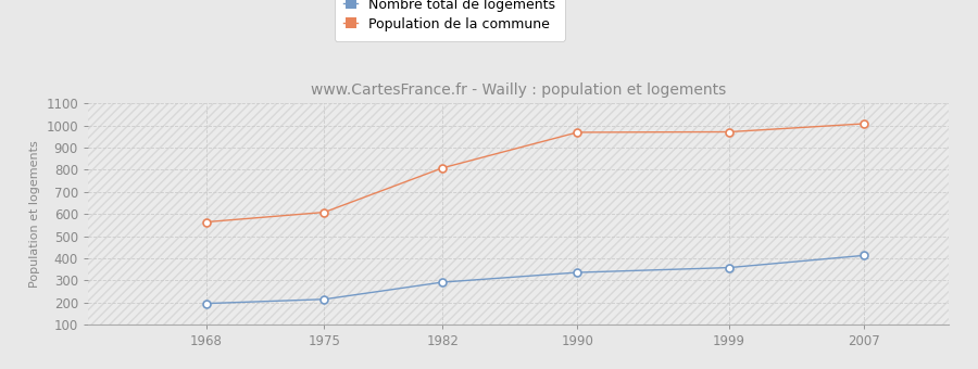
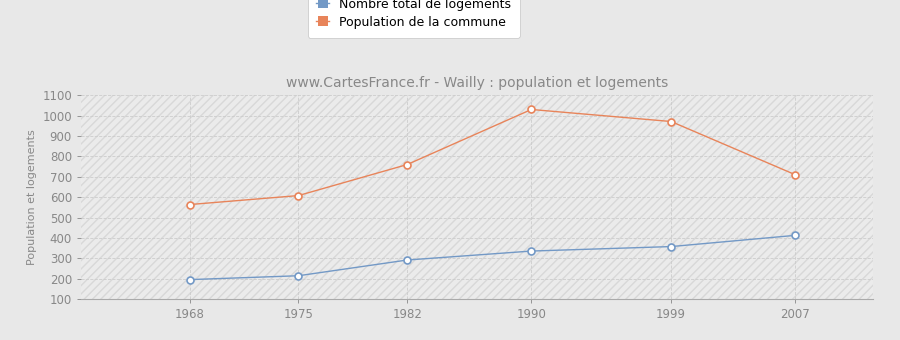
Population de la commune/1982: 808 -> 760
Population de la commune/1990: 969 -> 1030
Population de la commune/2007: 1008 -> 710
